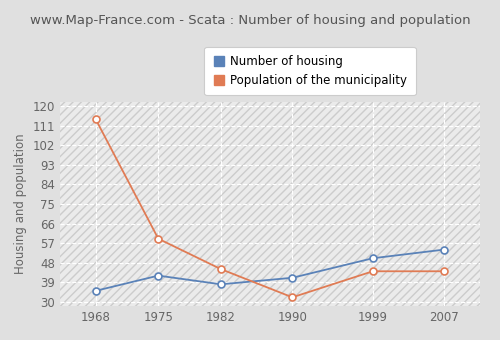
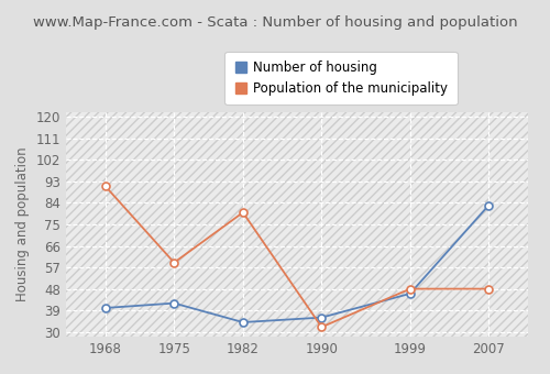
Number of housing/1968: 35 -> 40
Population of the municipality/1968: 114 -> 91
Number of housing/1982: 38 -> 34
Population of the municipality/1982: 45 -> 80
Number of housing/1990: 41 -> 36
Number of housing/1999: 50 -> 46
Population of the municipality/1999: 44 -> 48
Number of housing/2007: 54 -> 83
Population of the municipality/2007: 44 -> 48
